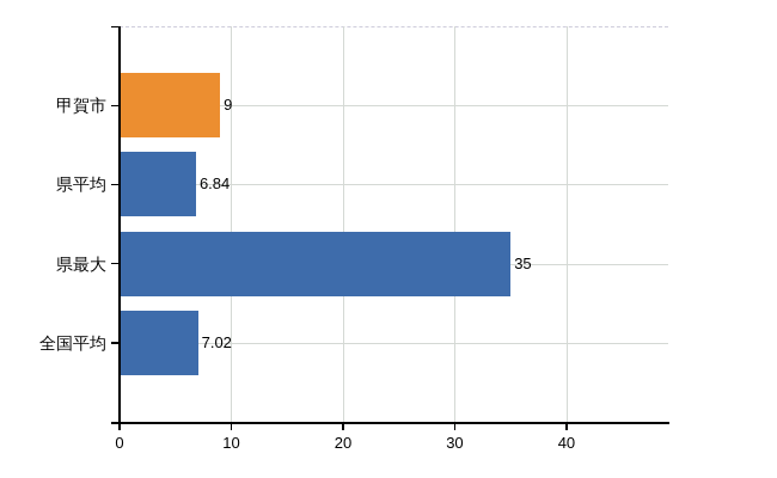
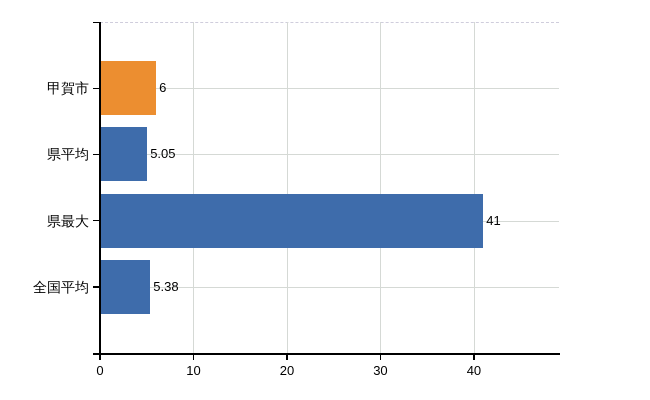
甲賀市: 9 -> 6
県平均: 6.84 -> 5.05
県最大: 35 -> 41
全国平均: 7.02 -> 5.38
